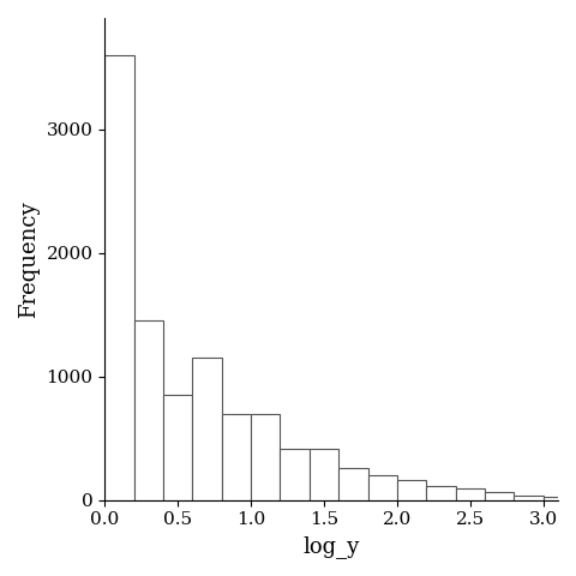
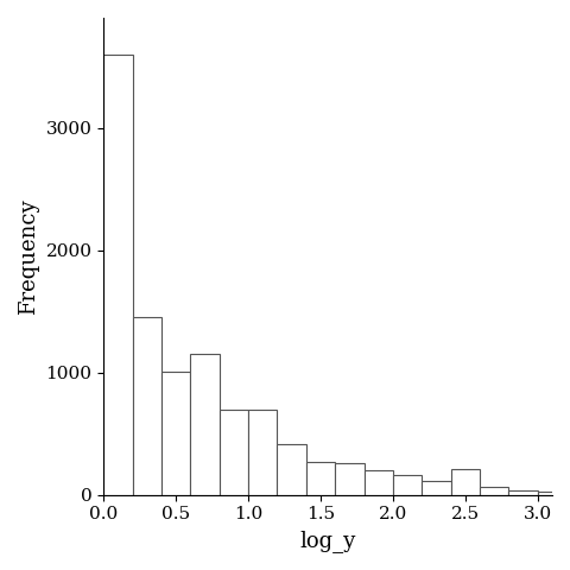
0.5: 850 -> 1010
1.5: 420 -> 270
2.5: 90 -> 210
